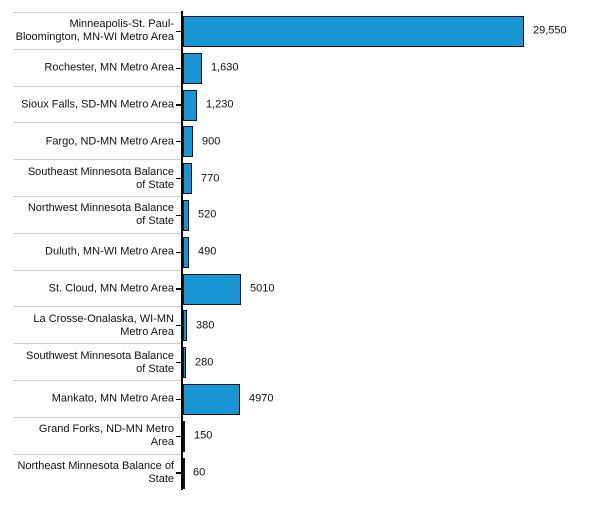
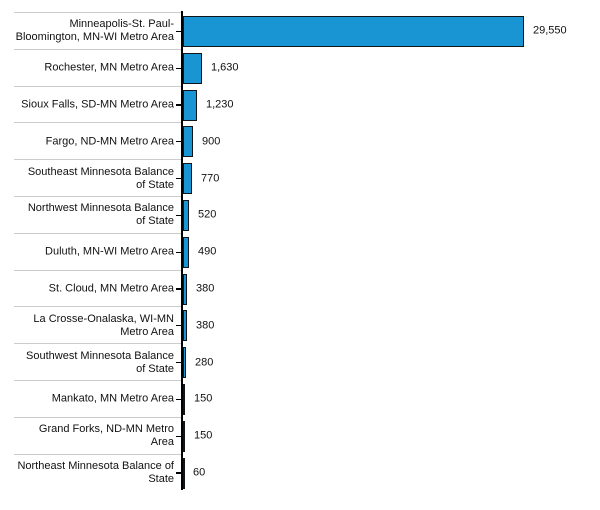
St. Cloud, MN Metro Area: 5010 -> 380
Mankato, MN Metro Area: 4970 -> 150
